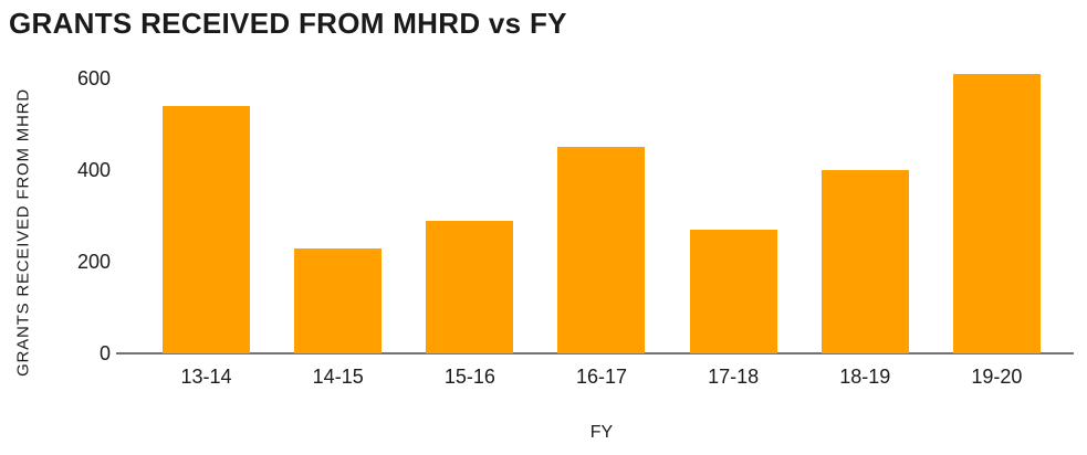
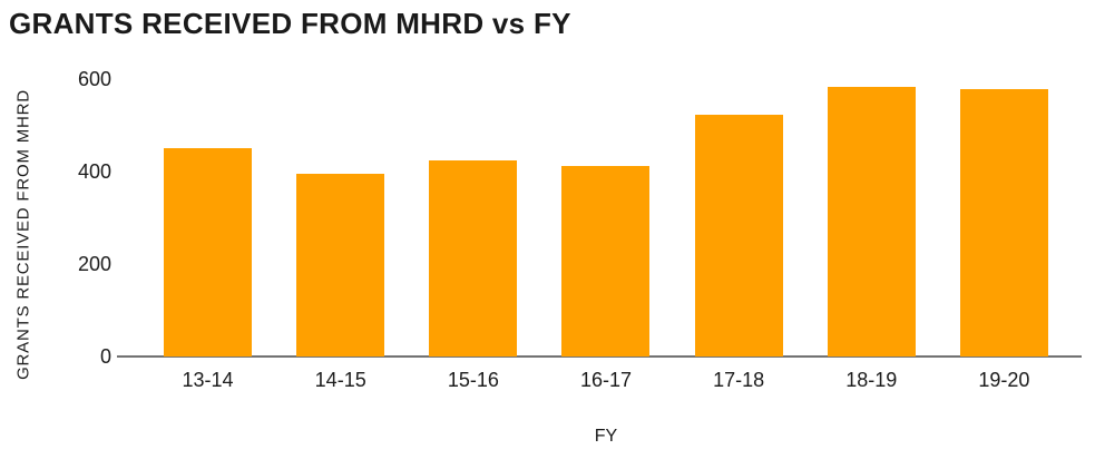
13-14: 540 -> 450
14-15: 230 -> 400
15-16: 290 -> 420
16-17: 450 -> 410
17-18: 270 -> 520
18-19: 400 -> 580
19-20: 610 -> 580
